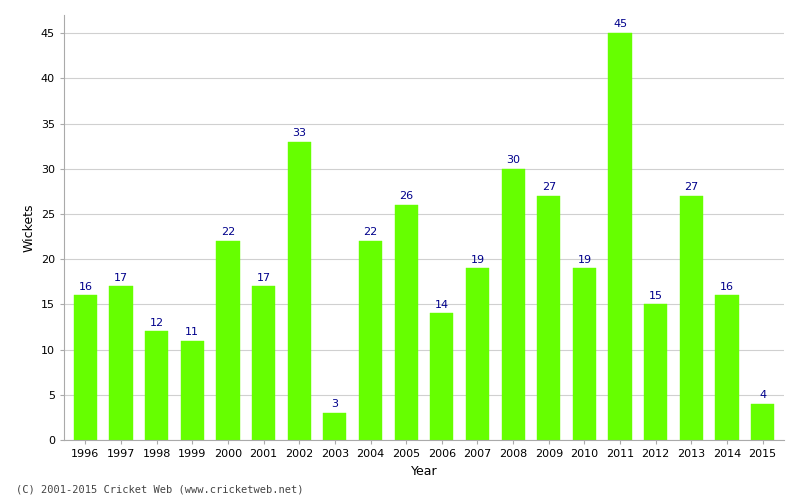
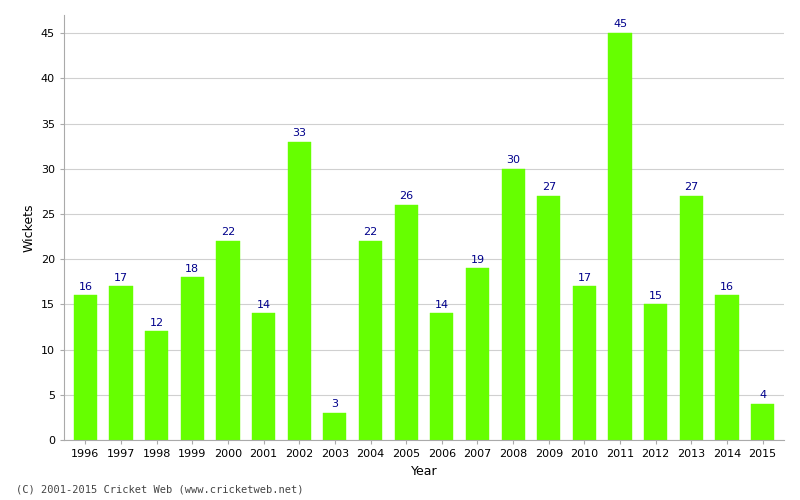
1999: 11 -> 18
2001: 17 -> 14
2010: 19 -> 17
